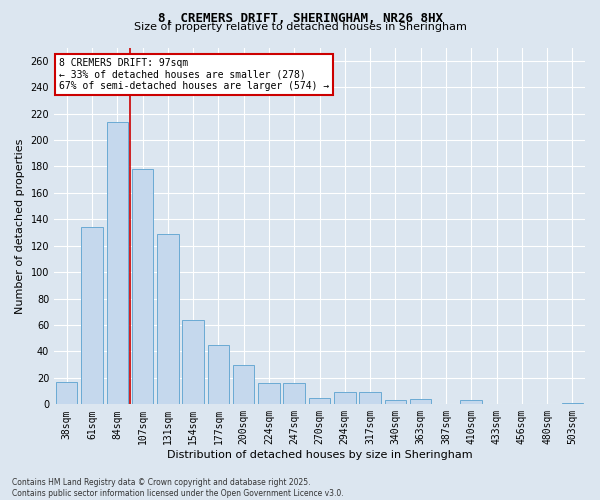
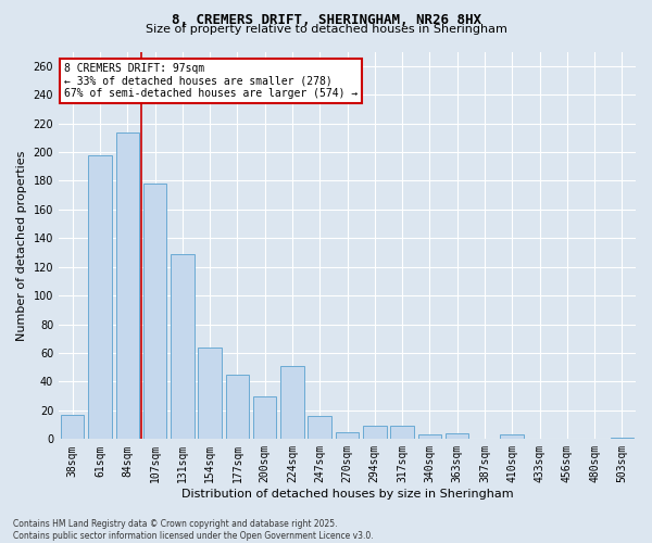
61sqm: 134 -> 198
224sqm: 16 -> 51
